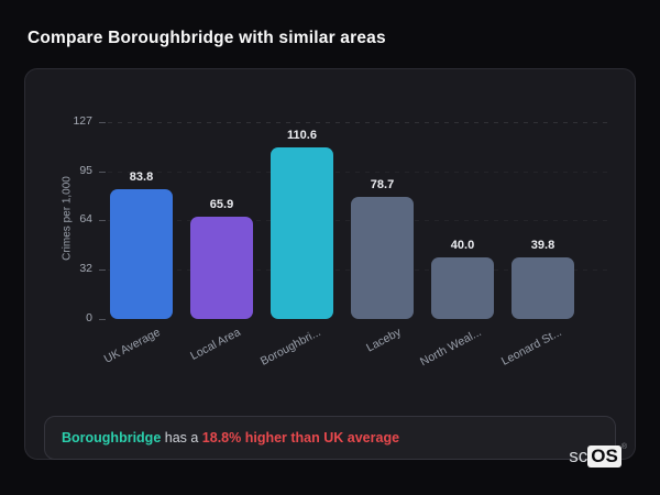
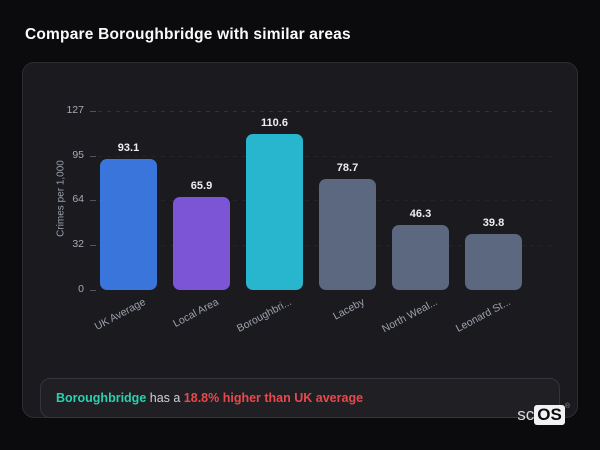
UK Average: 83.8 -> 93.1
North Weal...: 40.0 -> 46.3
